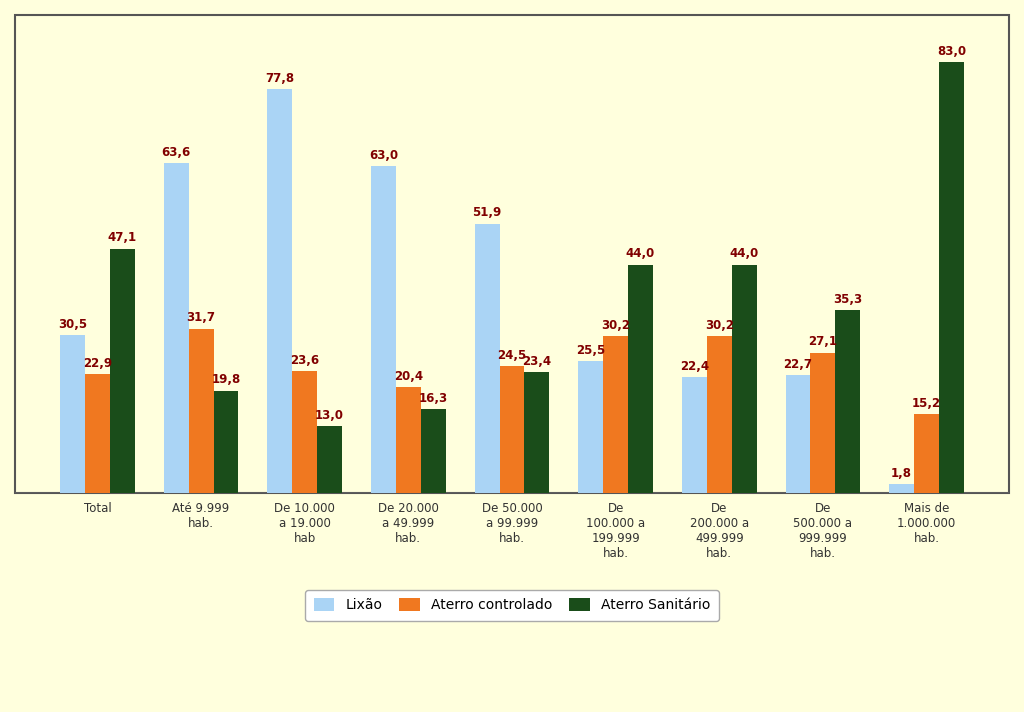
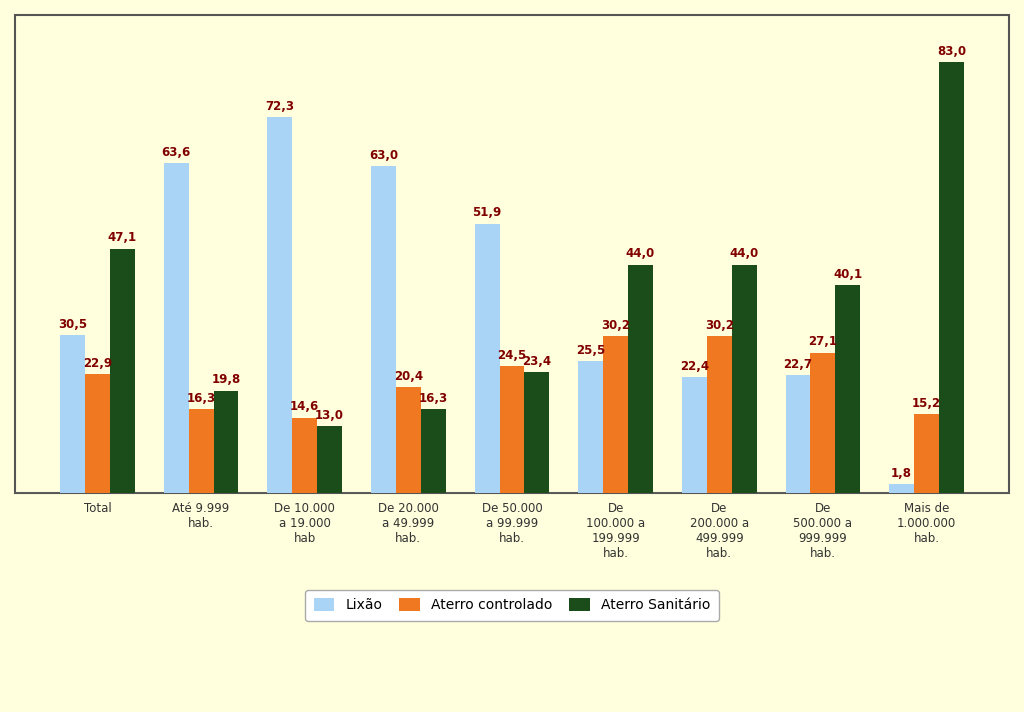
Aterro controlado/Até 9.999 hab.: 31,7 -> 16,3
Lixão/De 10.000 a 19.000 hab: 77,8 -> 72,3
Aterro controlado/De 10.000 a 19.000 hab: 23,6 -> 14,6
Aterro Sanitário/De 500.000 a 999.999 hab.: 35,3 -> 40,1
